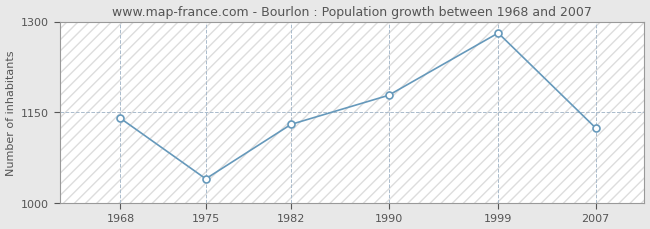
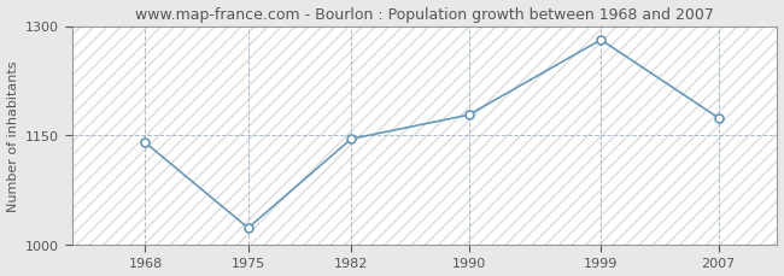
1975: 1040 -> 1023
1982: 1130 -> 1145
2007: 1124 -> 1174
